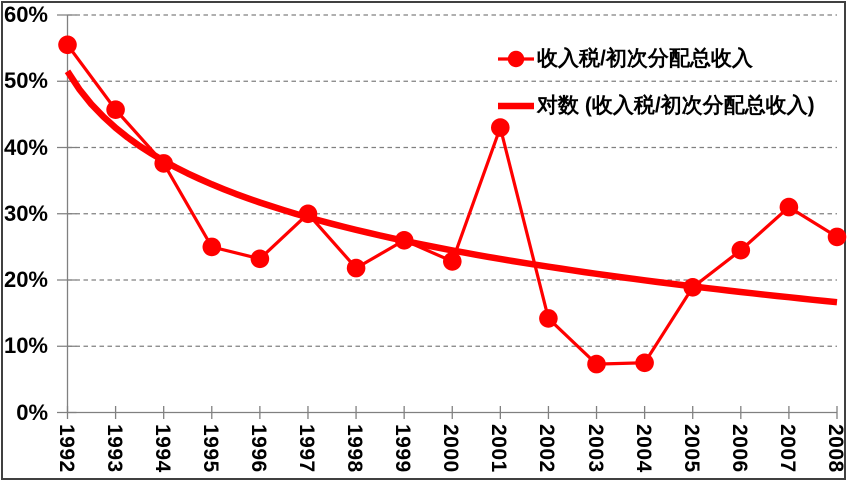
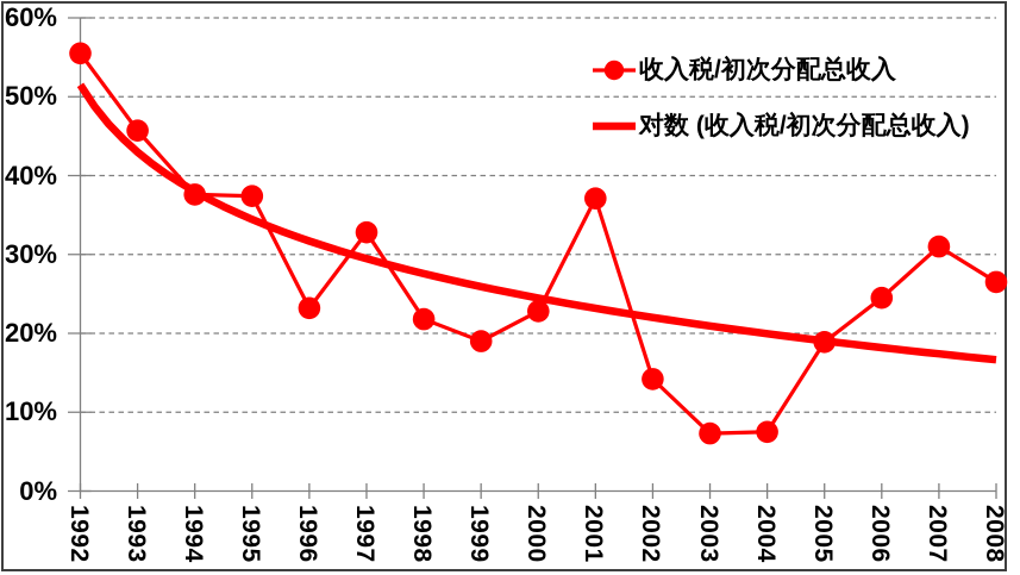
收入税/初次分配总收入/1995: 25% -> 37%
收入税/初次分配总收入/1997: 30% -> 33%
收入税/初次分配总收入/1999: 26% -> 19%
收入税/初次分配总收入/2001: 43% -> 37%
